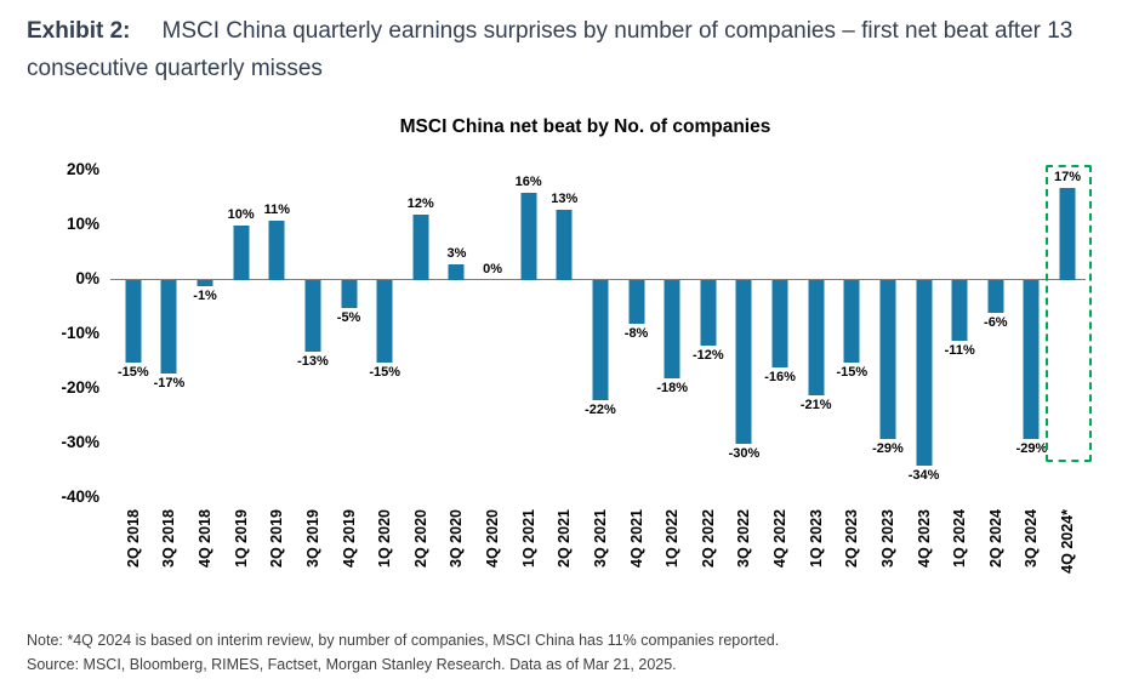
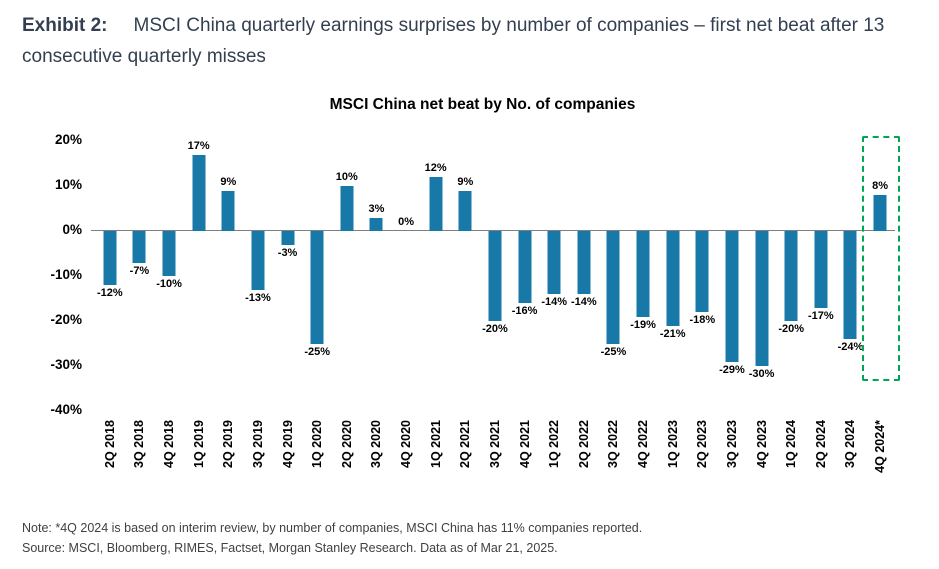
2Q 2018: -15% -> -12%
3Q 2018: -17% -> -7%
4Q 2018: -1% -> -10%
1Q 2019: 10% -> 17%
2Q 2019: 11% -> 9%
4Q 2019: -5% -> -3%
1Q 2020: -15% -> -25%
2Q 2020: 12% -> 10%
1Q 2021: 16% -> 12%
2Q 2021: 13% -> 9%
3Q 2021: -22% -> -20%
4Q 2021: -8% -> -16%
1Q 2022: -18% -> -14%
2Q 2022: -12% -> -14%
3Q 2022: -30% -> -25%
4Q 2022: -16% -> -19%
2Q 2023: -15% -> -18%
4Q 2023: -34% -> -30%
1Q 2024: -11% -> -20%
2Q 2024: -6% -> -17%
3Q 2024: -29% -> -24%
4Q 2024*: 17% -> 8%
